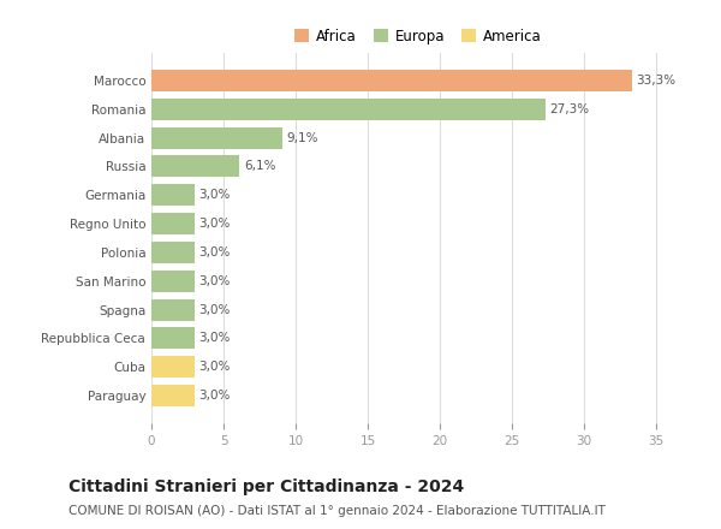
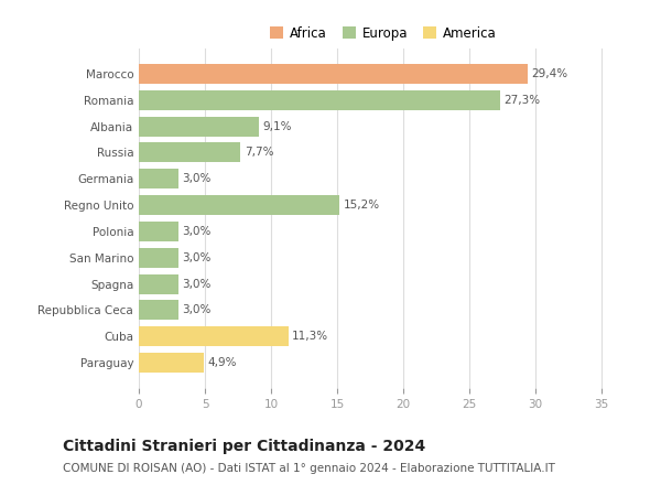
Marocco: 33,3% -> 29,4%
Russia: 6,1% -> 7,7%
Regno Unito: 3,0% -> 15,2%
Cuba: 3,0% -> 11,3%
Paraguay: 3,0% -> 4,9%
